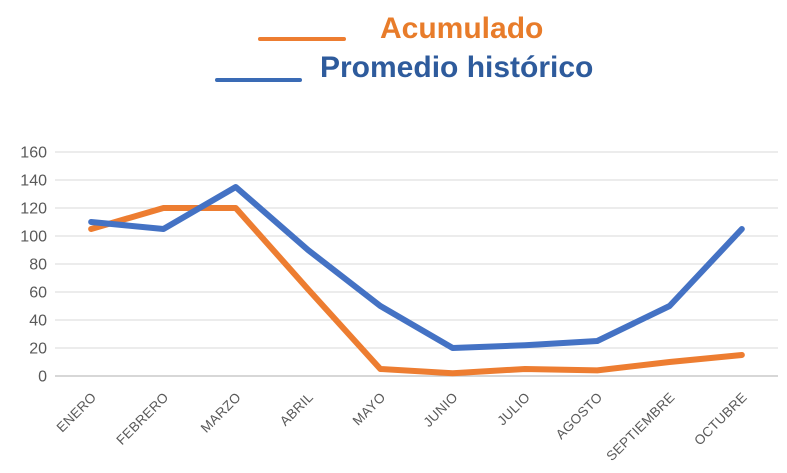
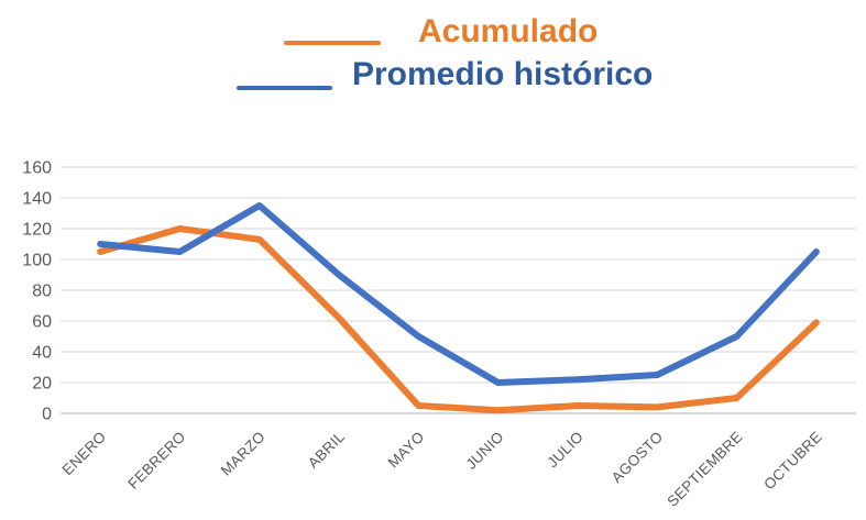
Acumulado/MARZO: 120 -> 113
Acumulado/OCTUBRE: 15 -> 59
